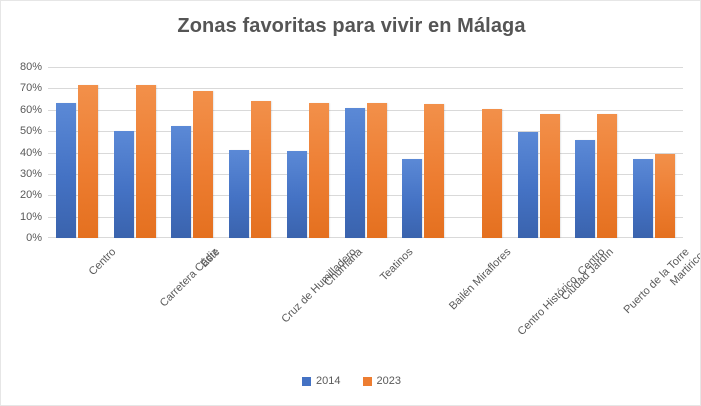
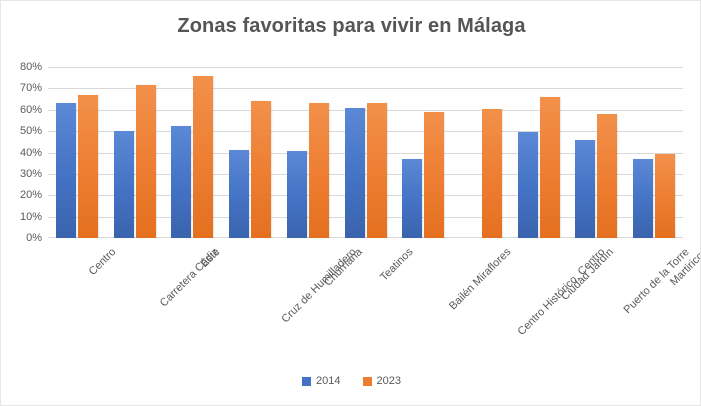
2023/Centro: 72% -> 67%
2023/Este: 69% -> 76%
2023/Bailén Miraflores: 62% -> 59%
2023/Ciudad Jardín: 58% -> 66%
